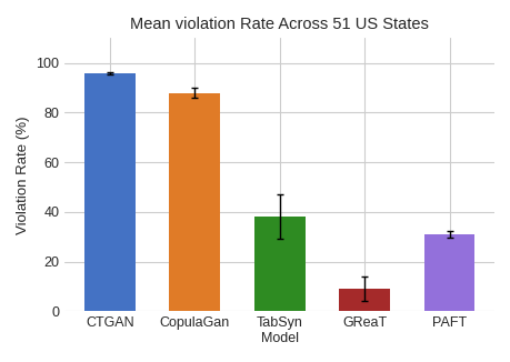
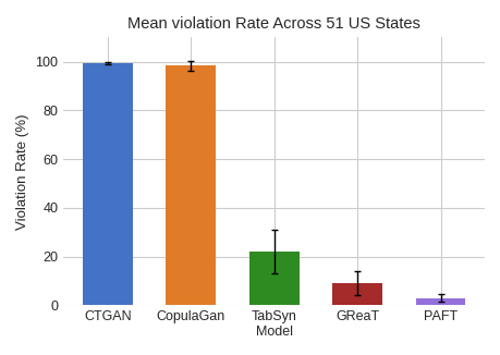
CTGAN: 96.0 -> 99.5
CopulaGan: 88.0 -> 98.5
TabSyn Model: 38.0 -> 22.0
PAFT: 31.0 -> 3.0
